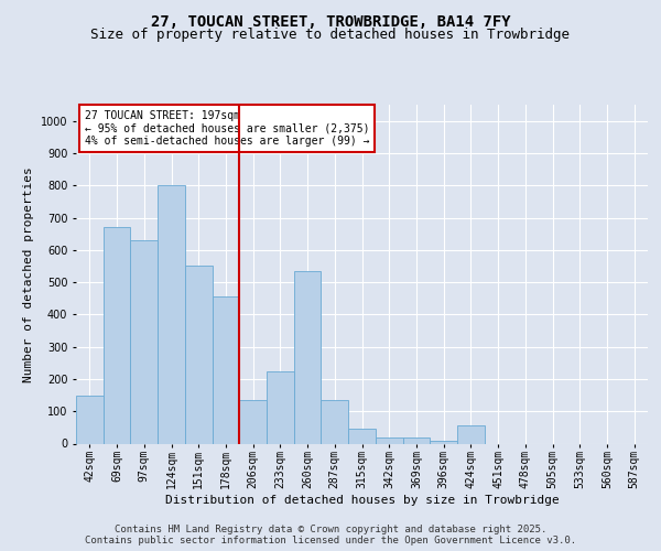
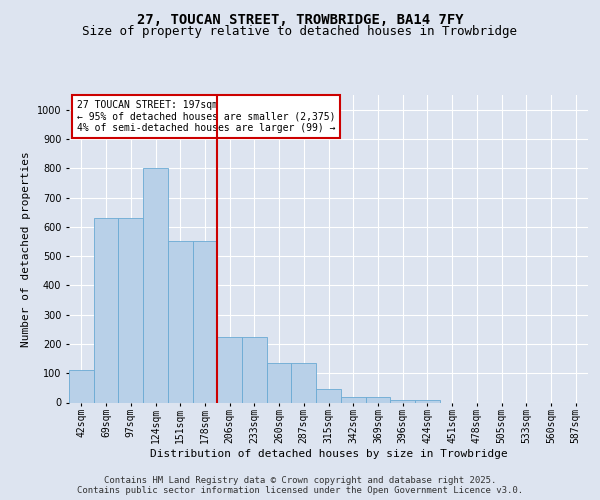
42sqm: 150 -> 110
69sqm: 670 -> 630
178sqm: 455 -> 550
206sqm: 135 -> 225
260sqm: 535 -> 135
424sqm: 55 -> 10
